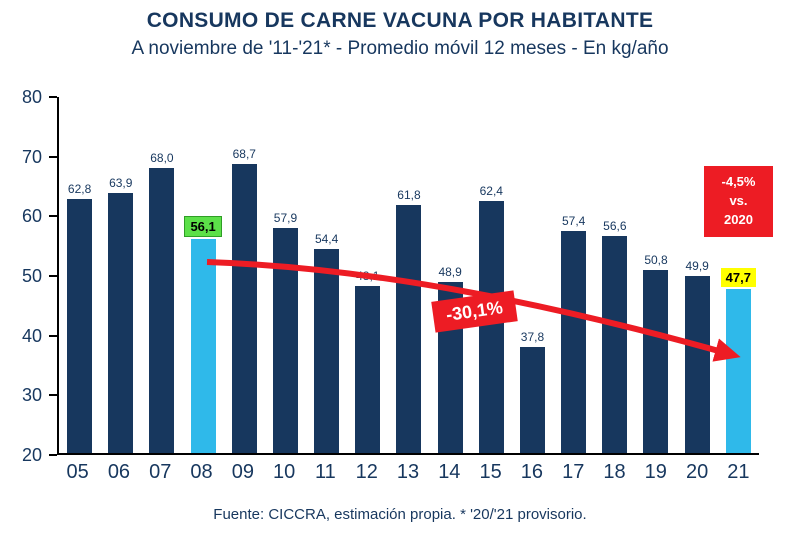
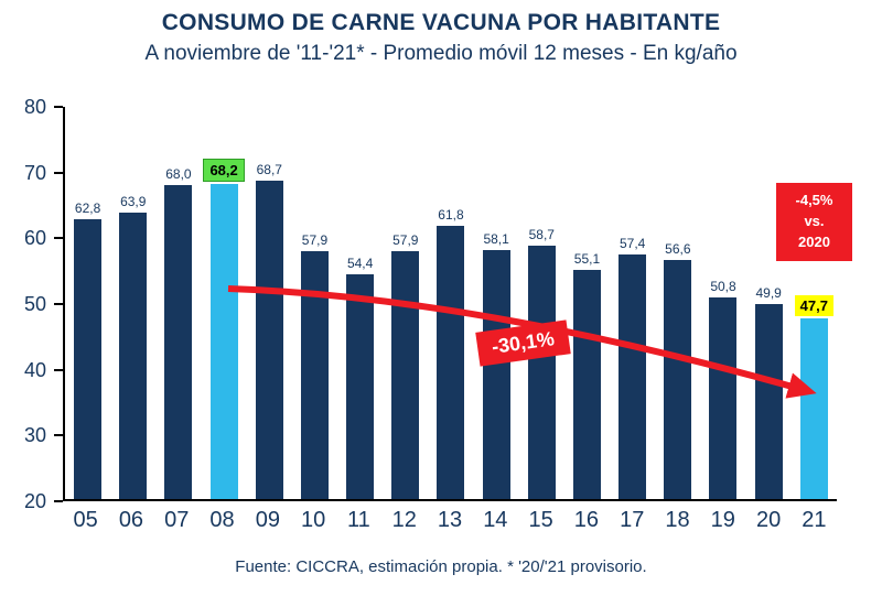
08: 56,1 -> 68,2
12: 48,1 -> 57,9
14: 48,9 -> 58,1
15: 62,4 -> 58,7
16: 37,8 -> 55,1
